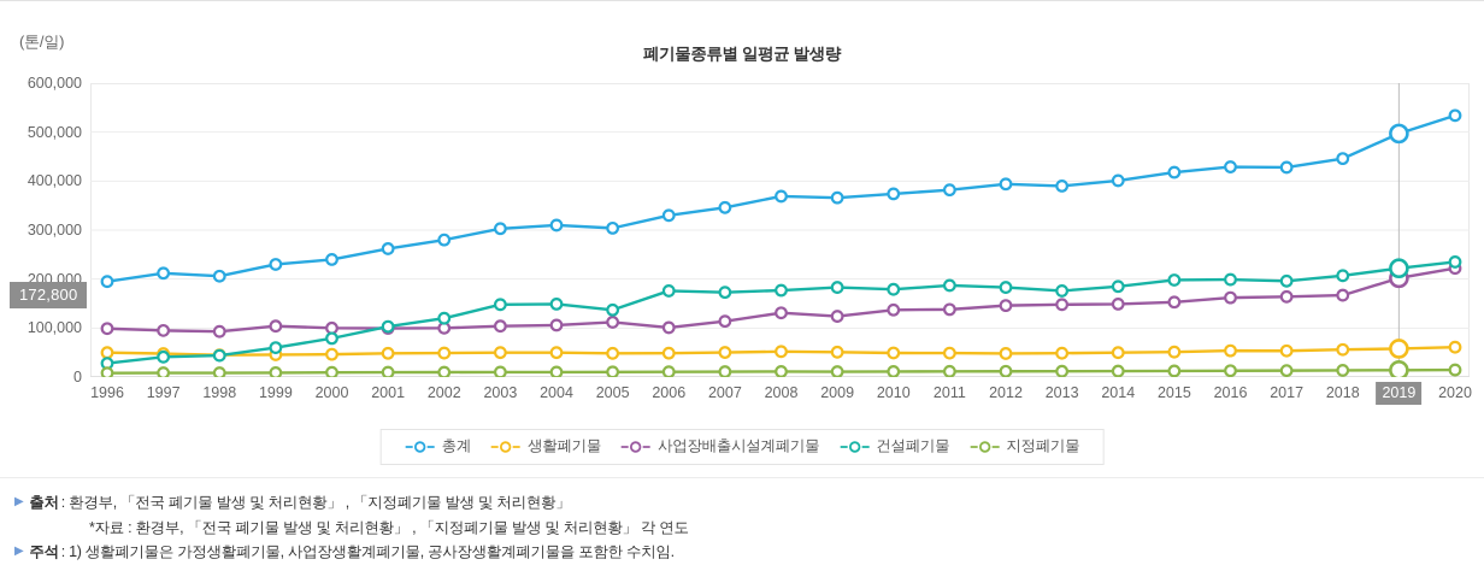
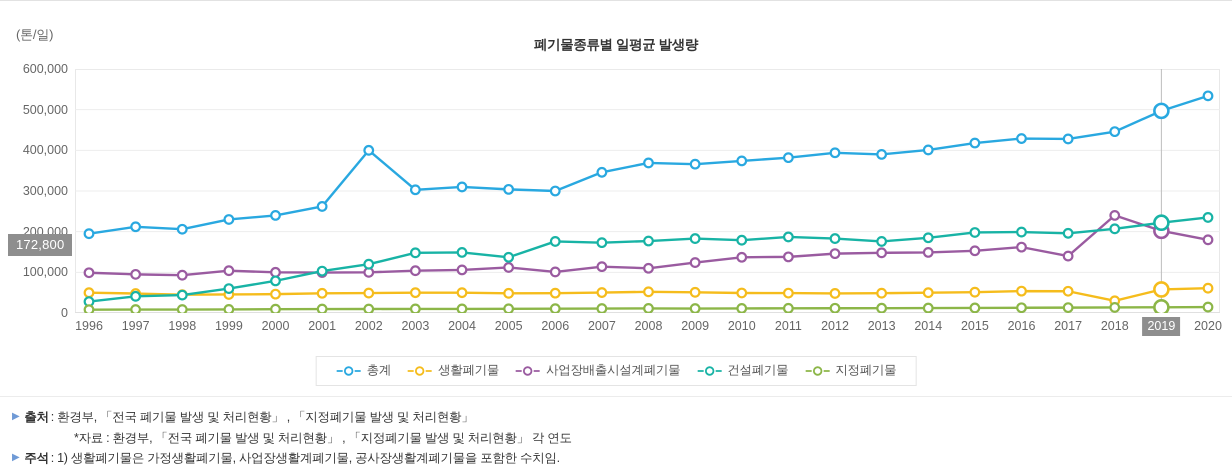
총계/2002: 280000 -> 400000
총계/2006: 330000 -> 300000
사업장배출시설계폐기물/2008: 130000 -> 110000
사업장배출시설계폐기물/2017: 160000 -> 140000
생활폐기물/2018: 60000 -> 30000
사업장배출시설계폐기물/2018: 170000 -> 240000
사업장배출시설계폐기물/2020: 220000 -> 180000
